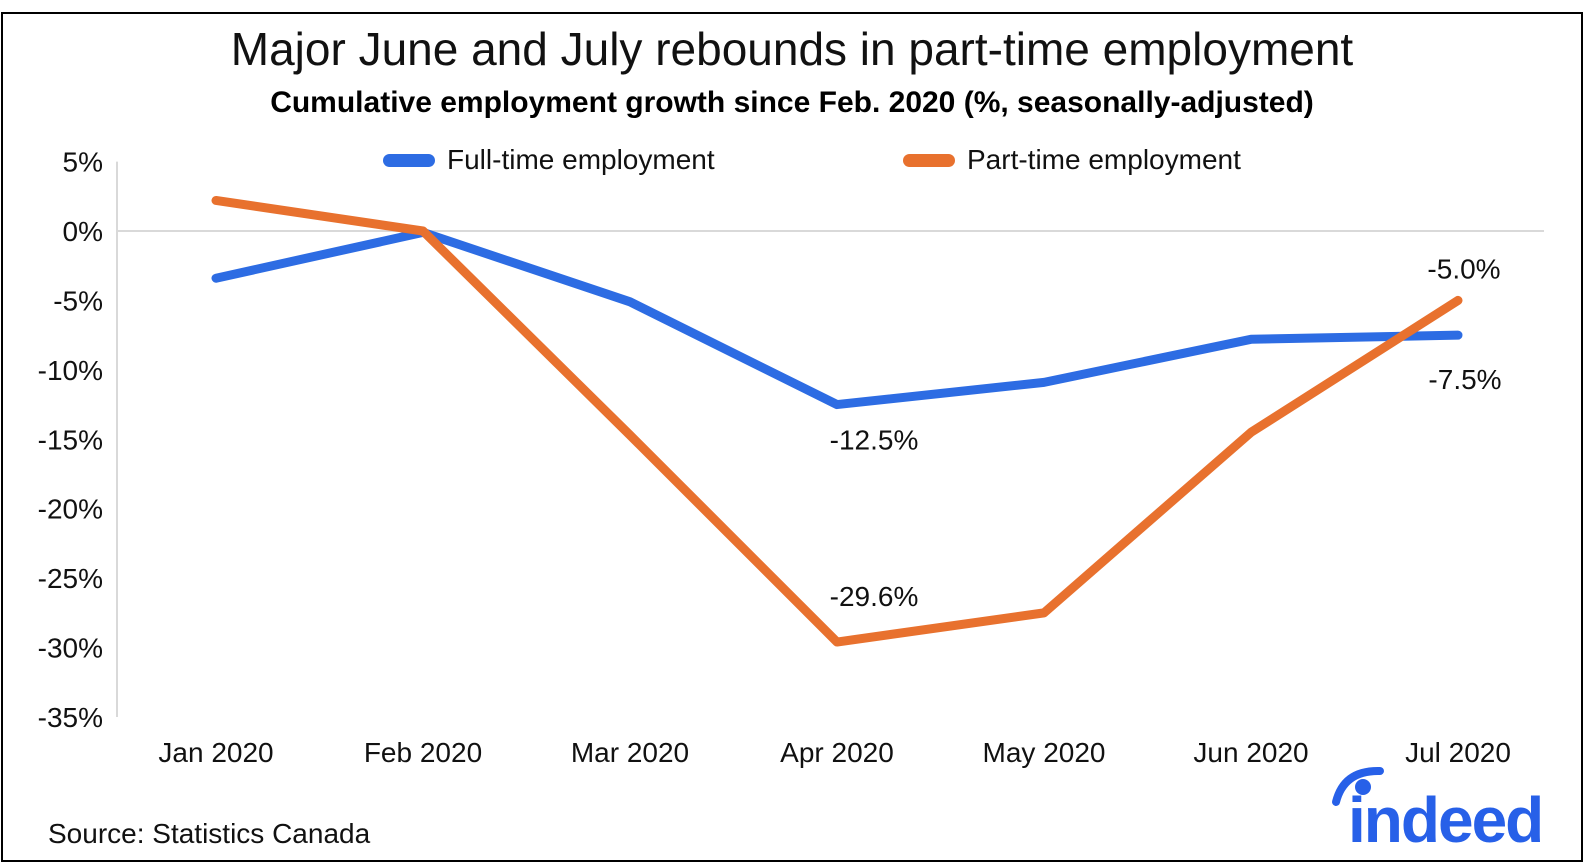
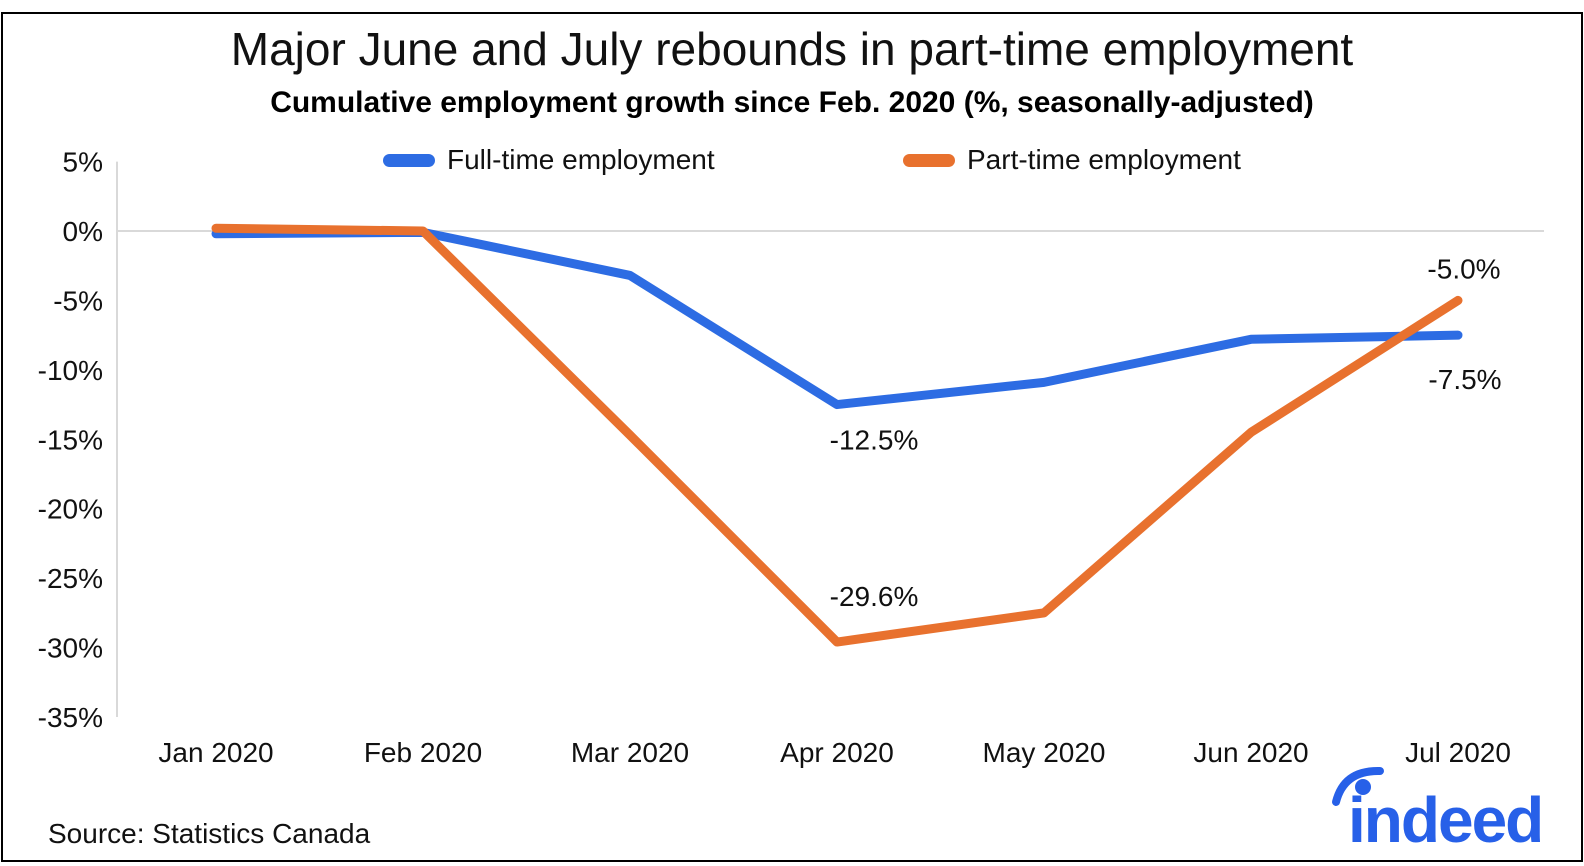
Full-time employment/Jan 2020: -3.4% -> -0.2%
Part-time employment/Jan 2020: 2.2% -> 0.2%
Full-time employment/Mar 2020: -5.1% -> -3.2%
